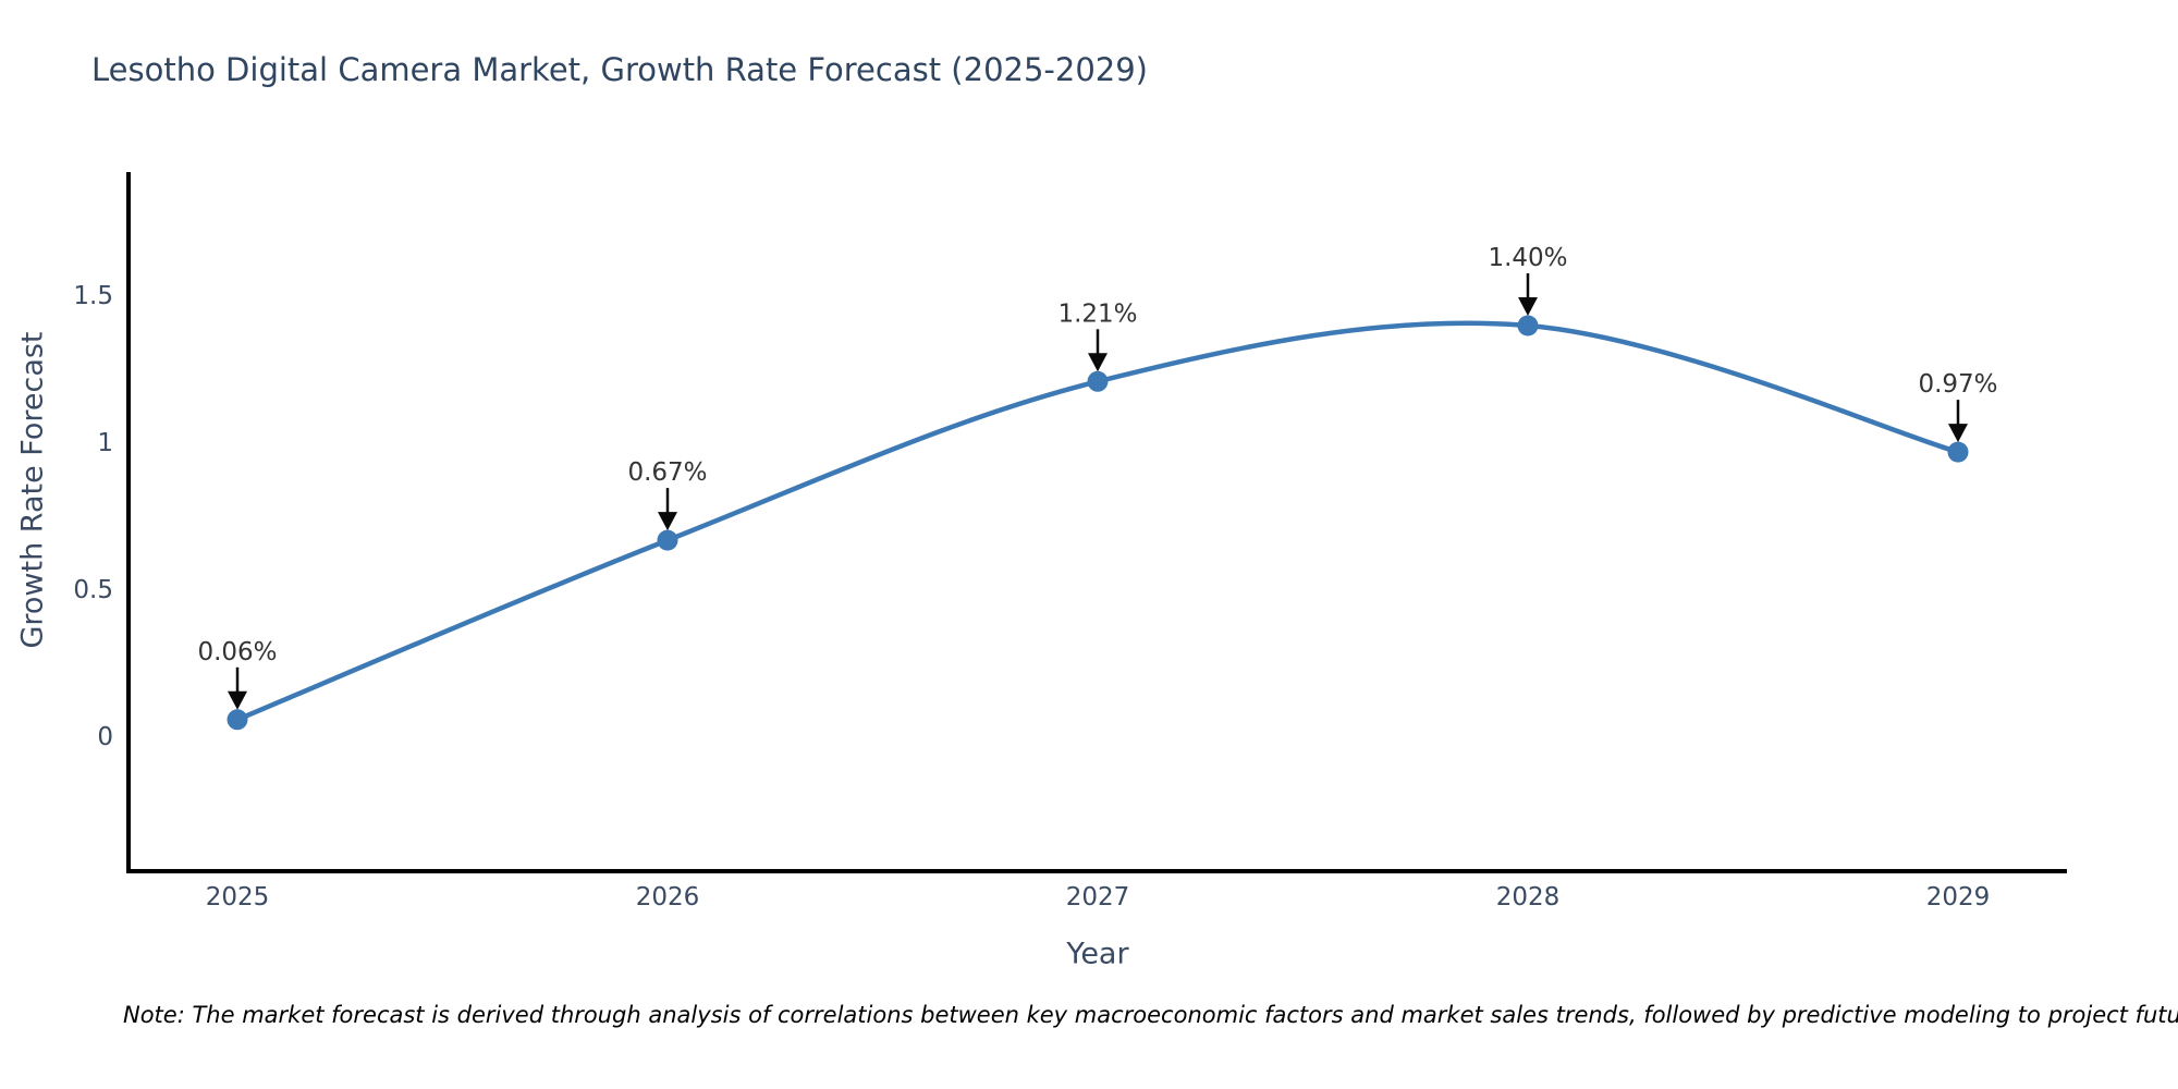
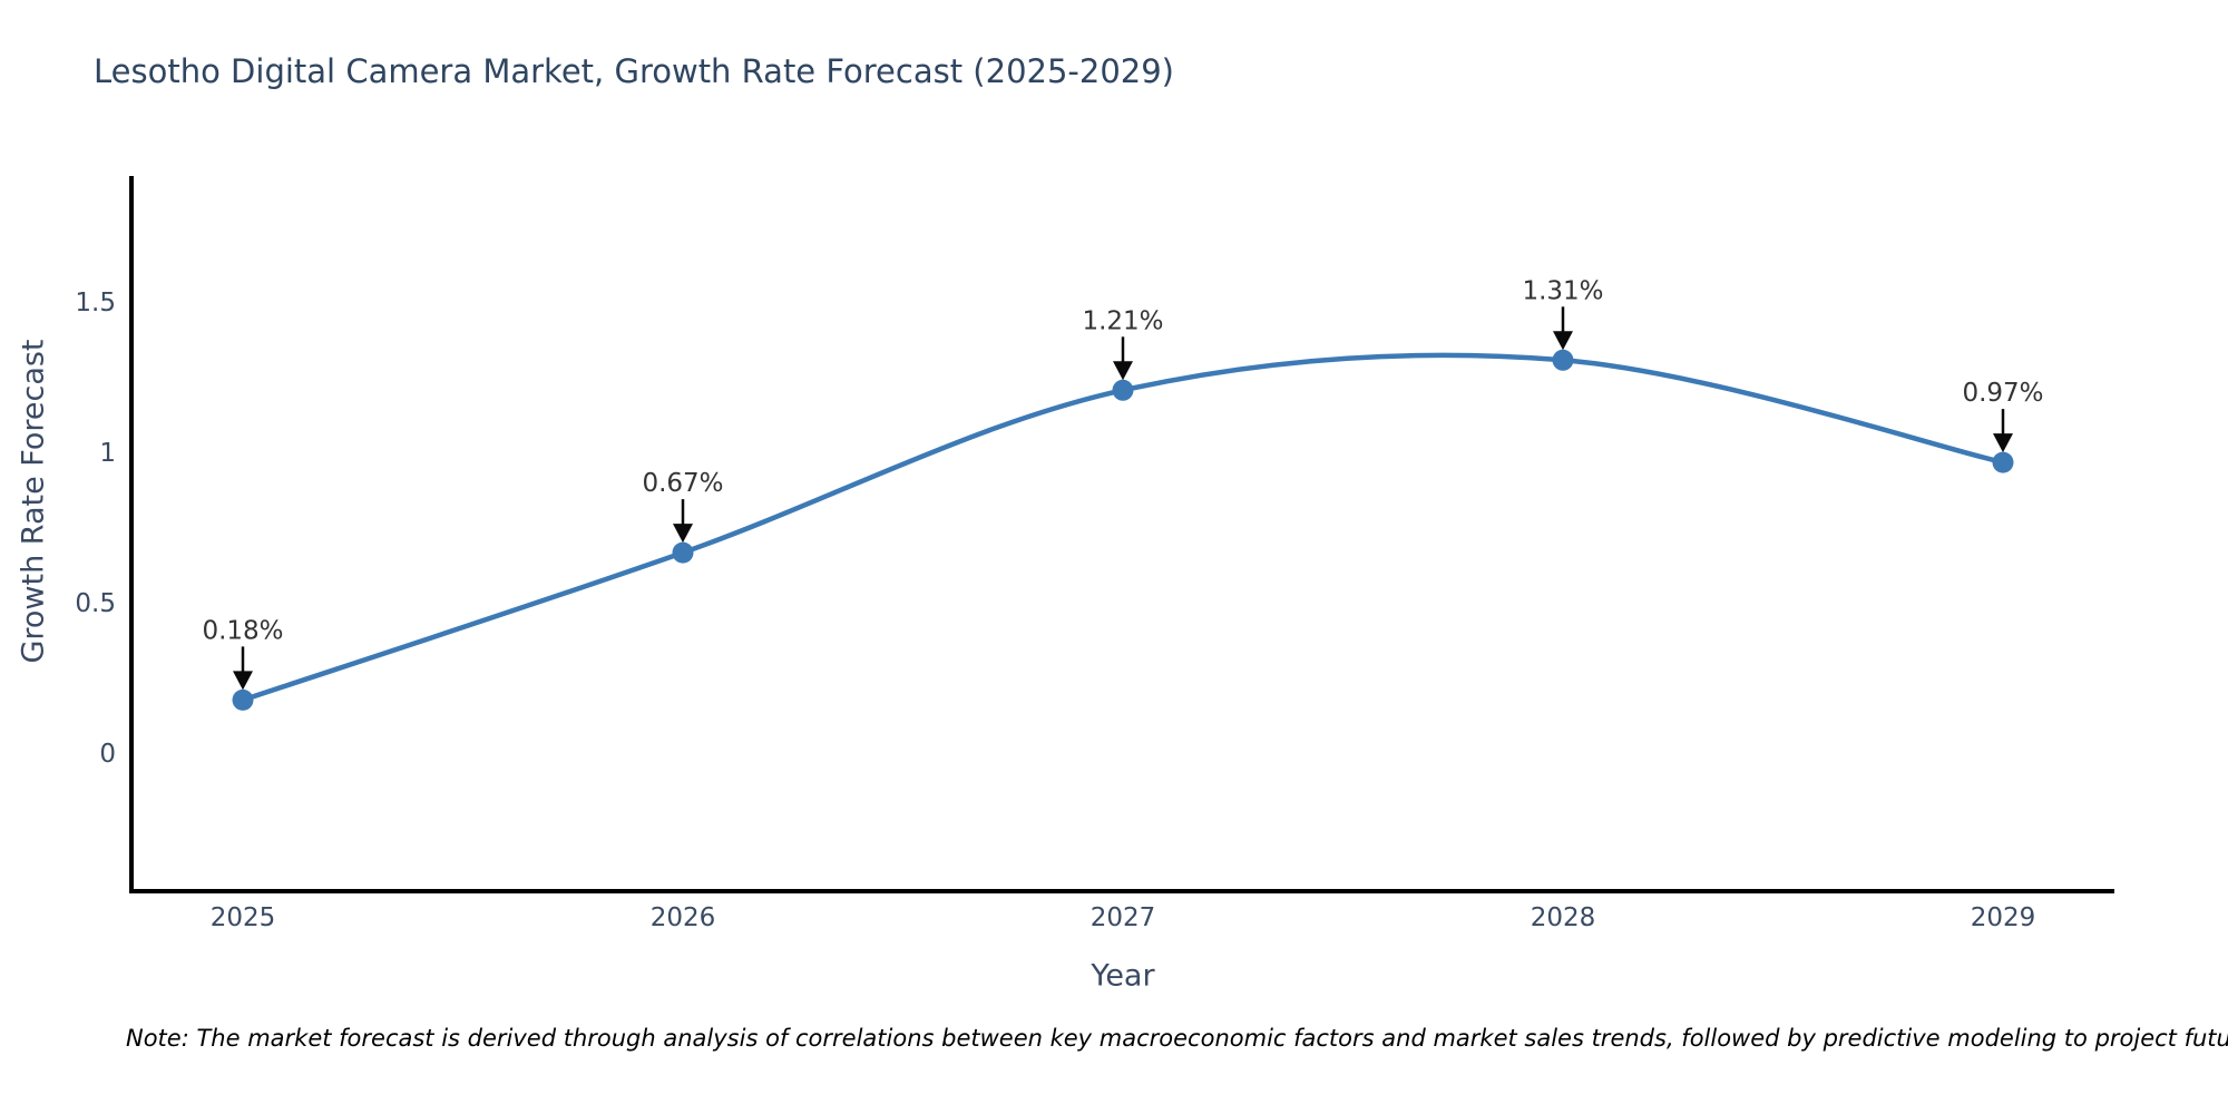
2025: 0.06% -> 0.18%
2028: 1.40% -> 1.31%
